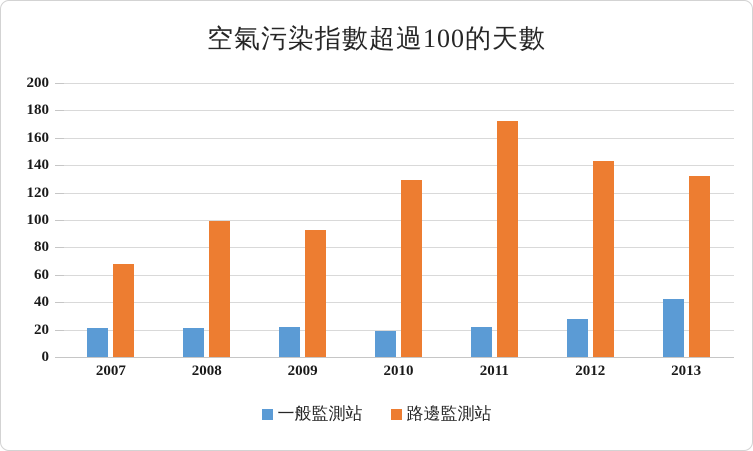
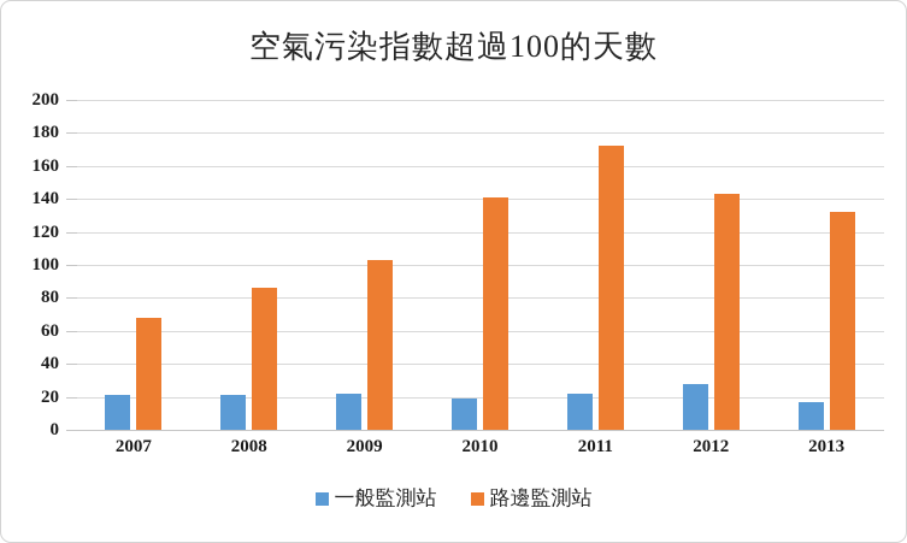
路邊監測站/2008: 99 -> 86
路邊監測站/2009: 93 -> 103
路邊監測站/2010: 129 -> 141
一般監測站/2013: 42 -> 17
